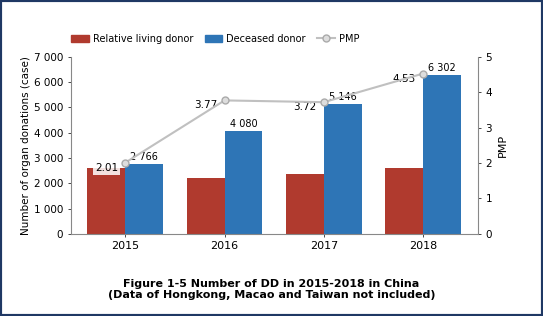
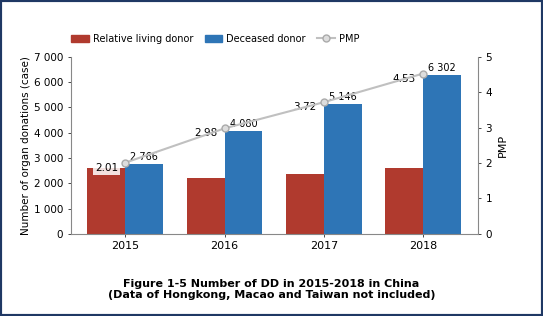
PMP/2016: 3.77 -> 2.98
